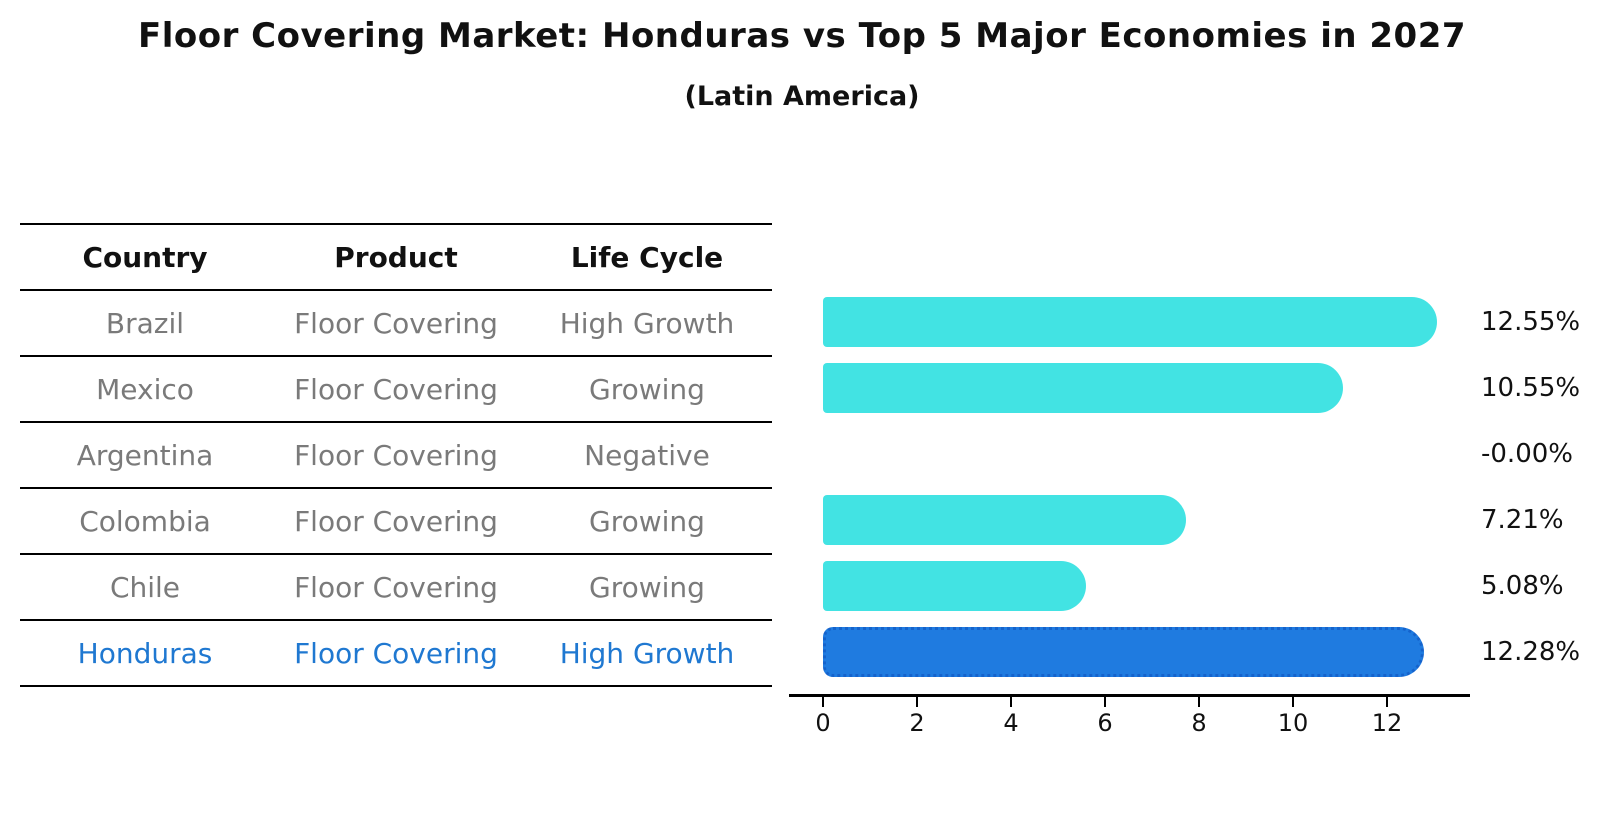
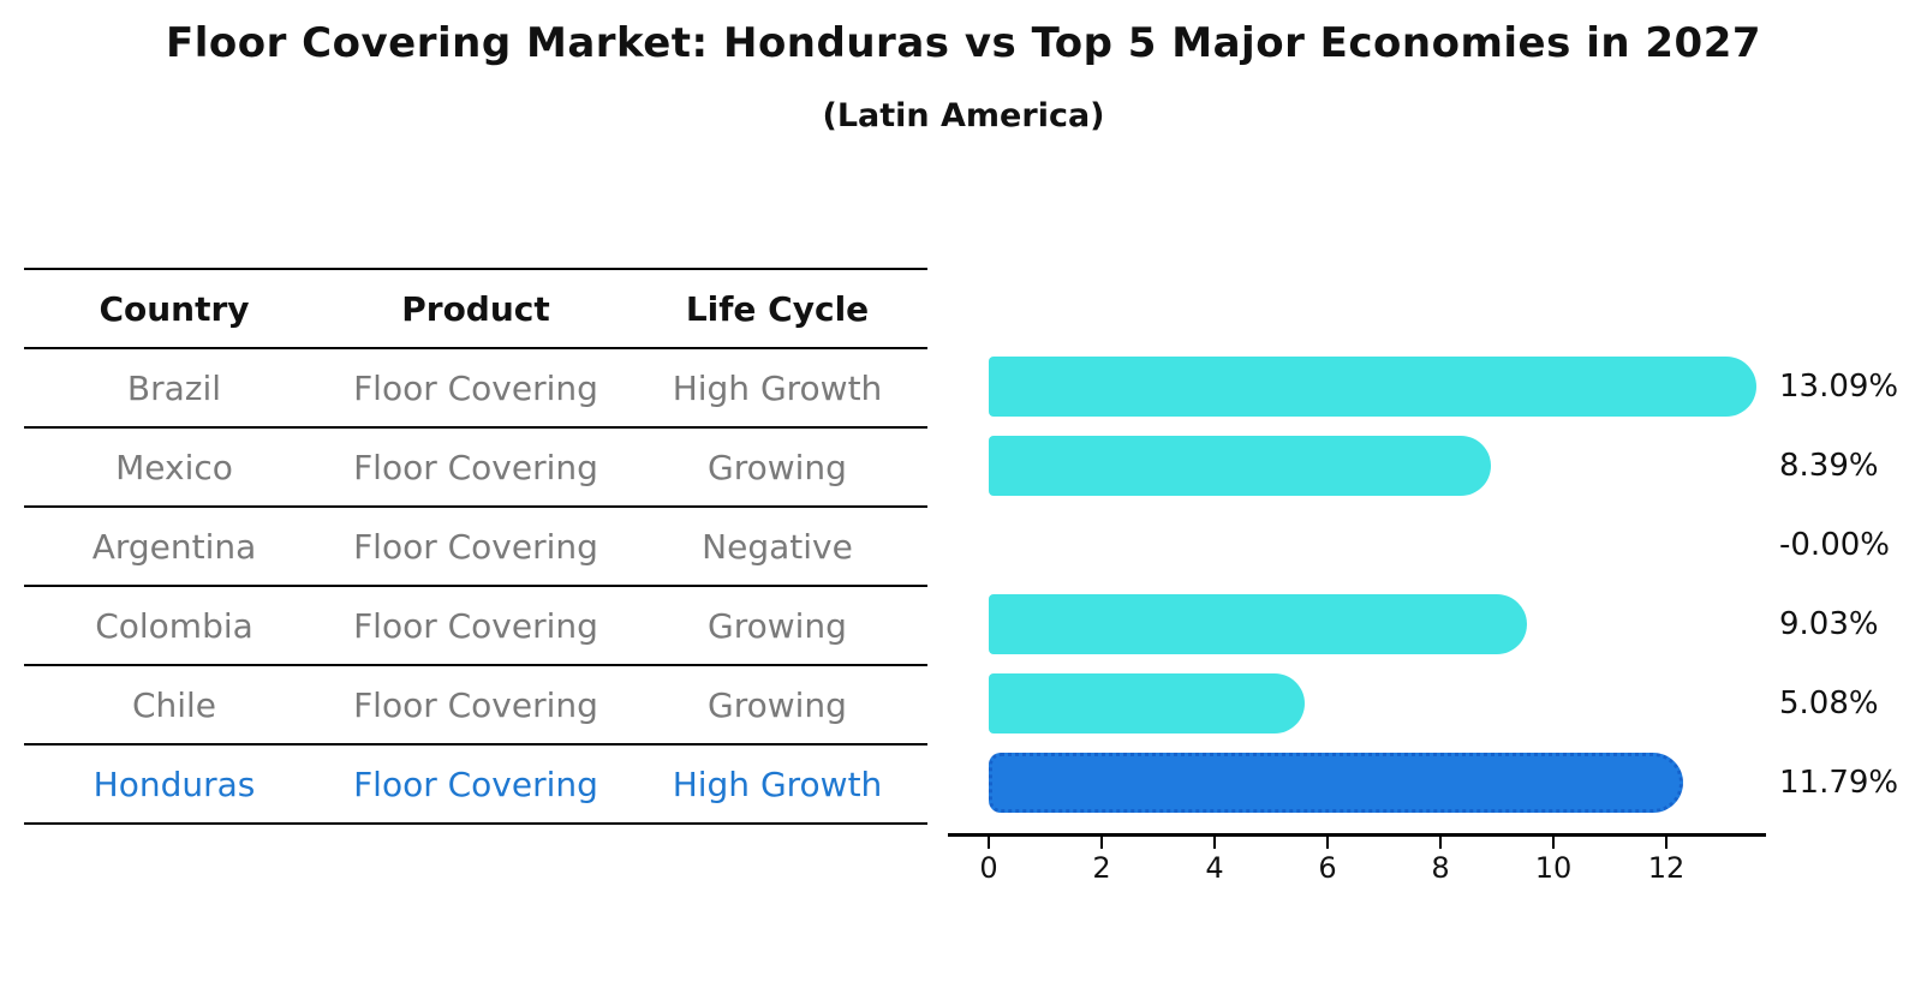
Brazil: 12.55% -> 13.09%
Mexico: 10.55% -> 8.39%
Colombia: 7.21% -> 9.03%
Honduras: 12.28% -> 11.79%
